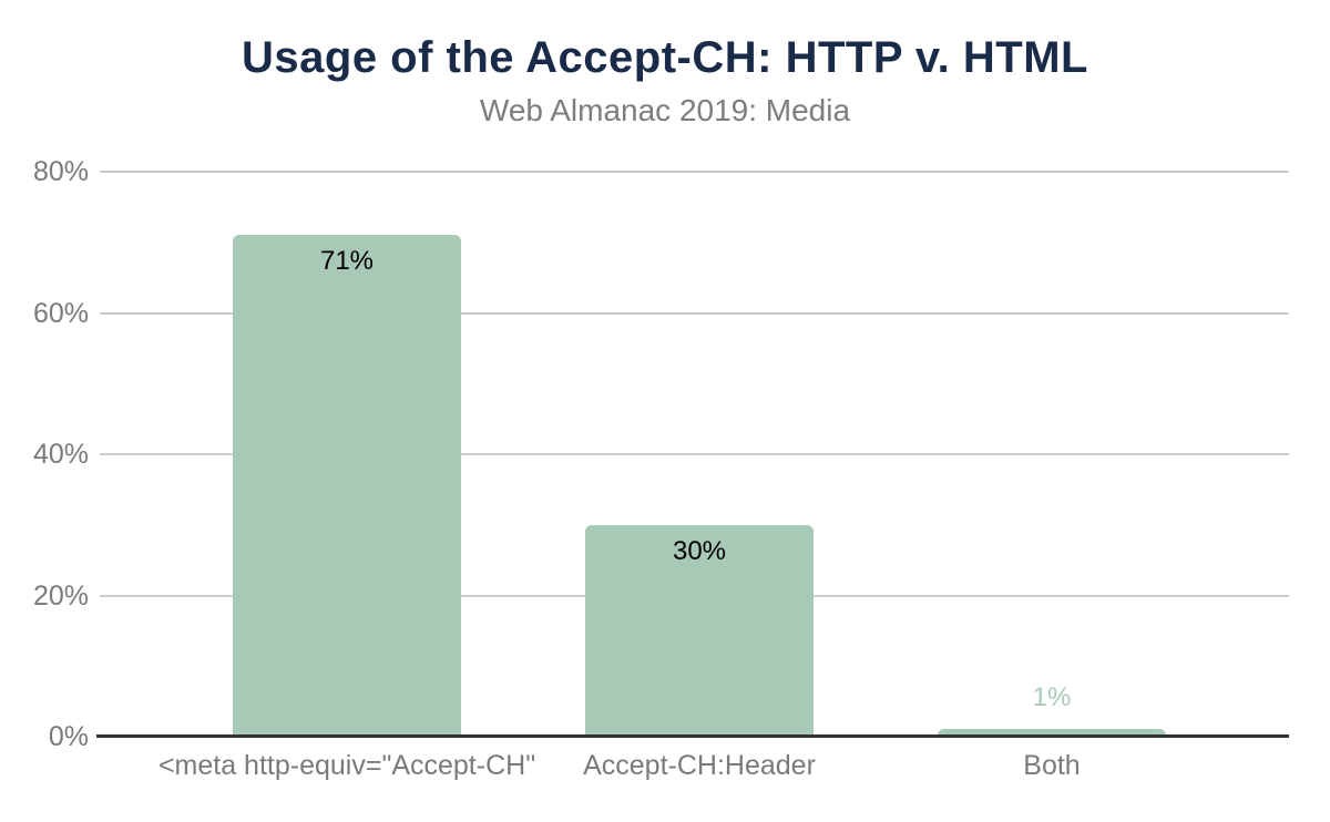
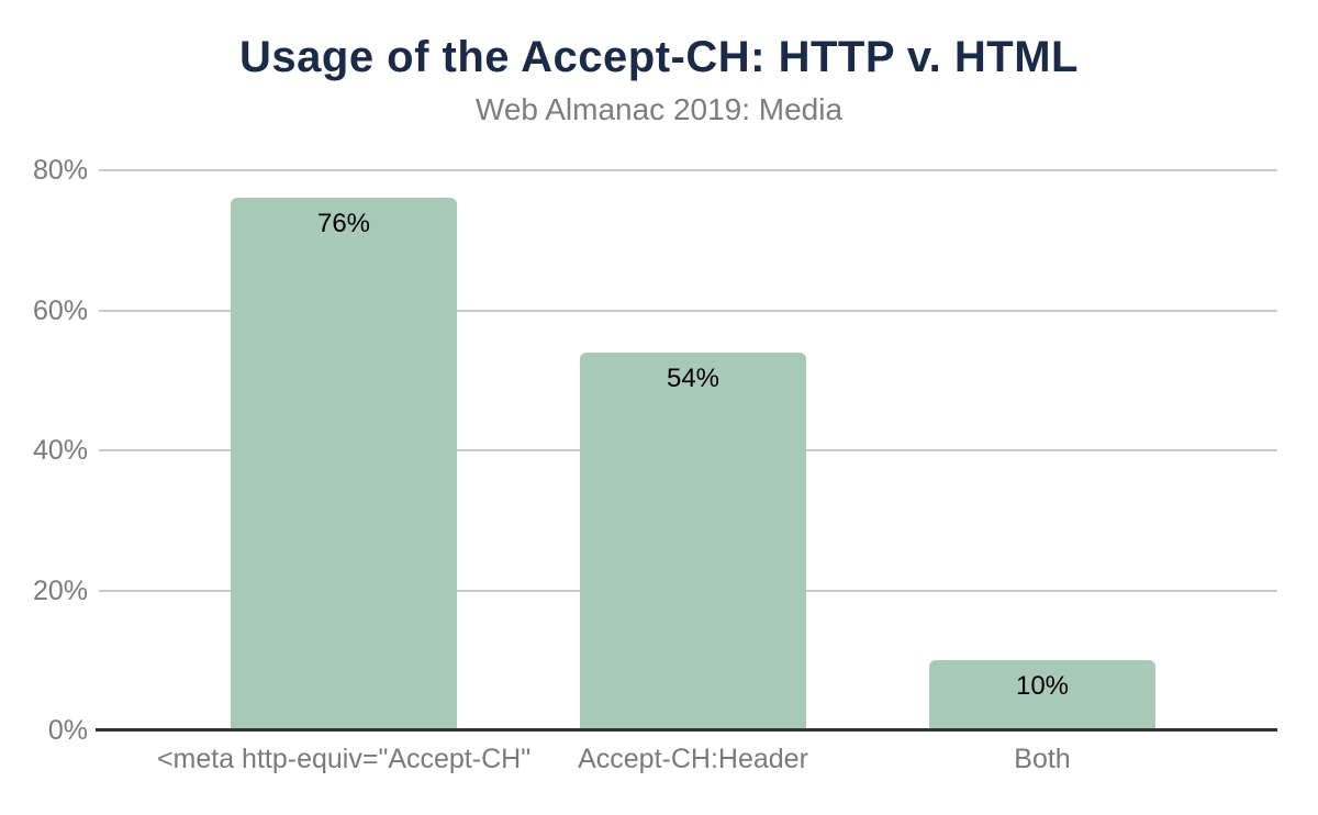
<meta http-equiv="Accept-CH": 71% -> 76%
Accept-CH:Header: 30% -> 54%
Both: 1% -> 10%
